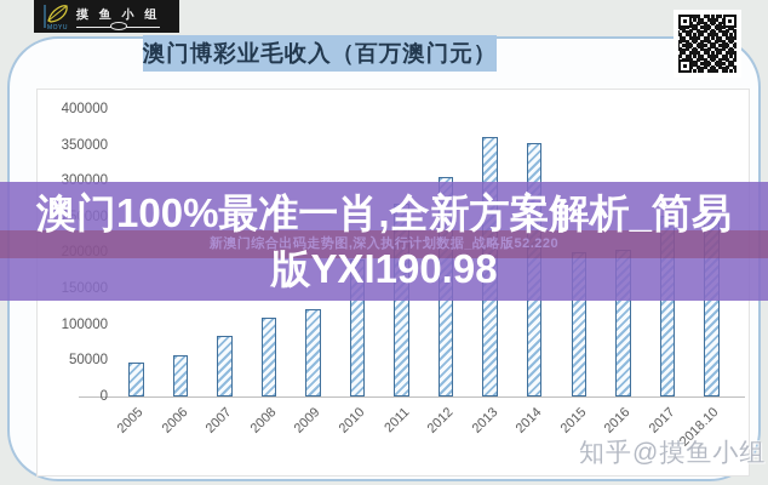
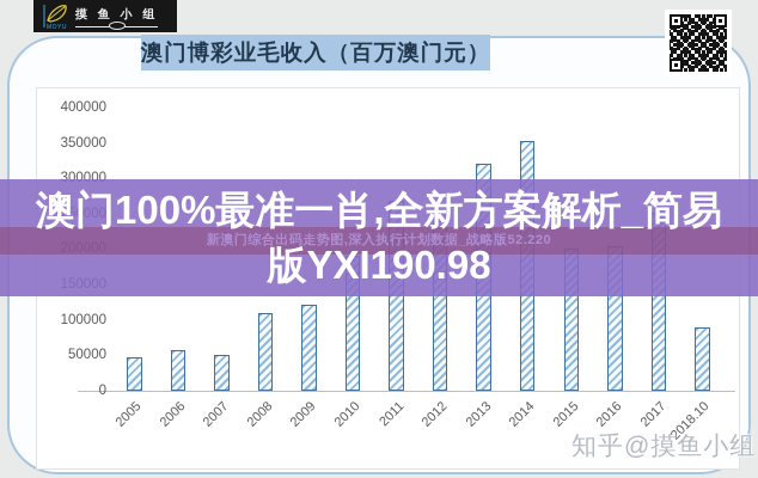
2007: 80000 -> 50000
2012: 300000 -> 240000
2013: 360000 -> 320000
2018.10: 250000 -> 90000
